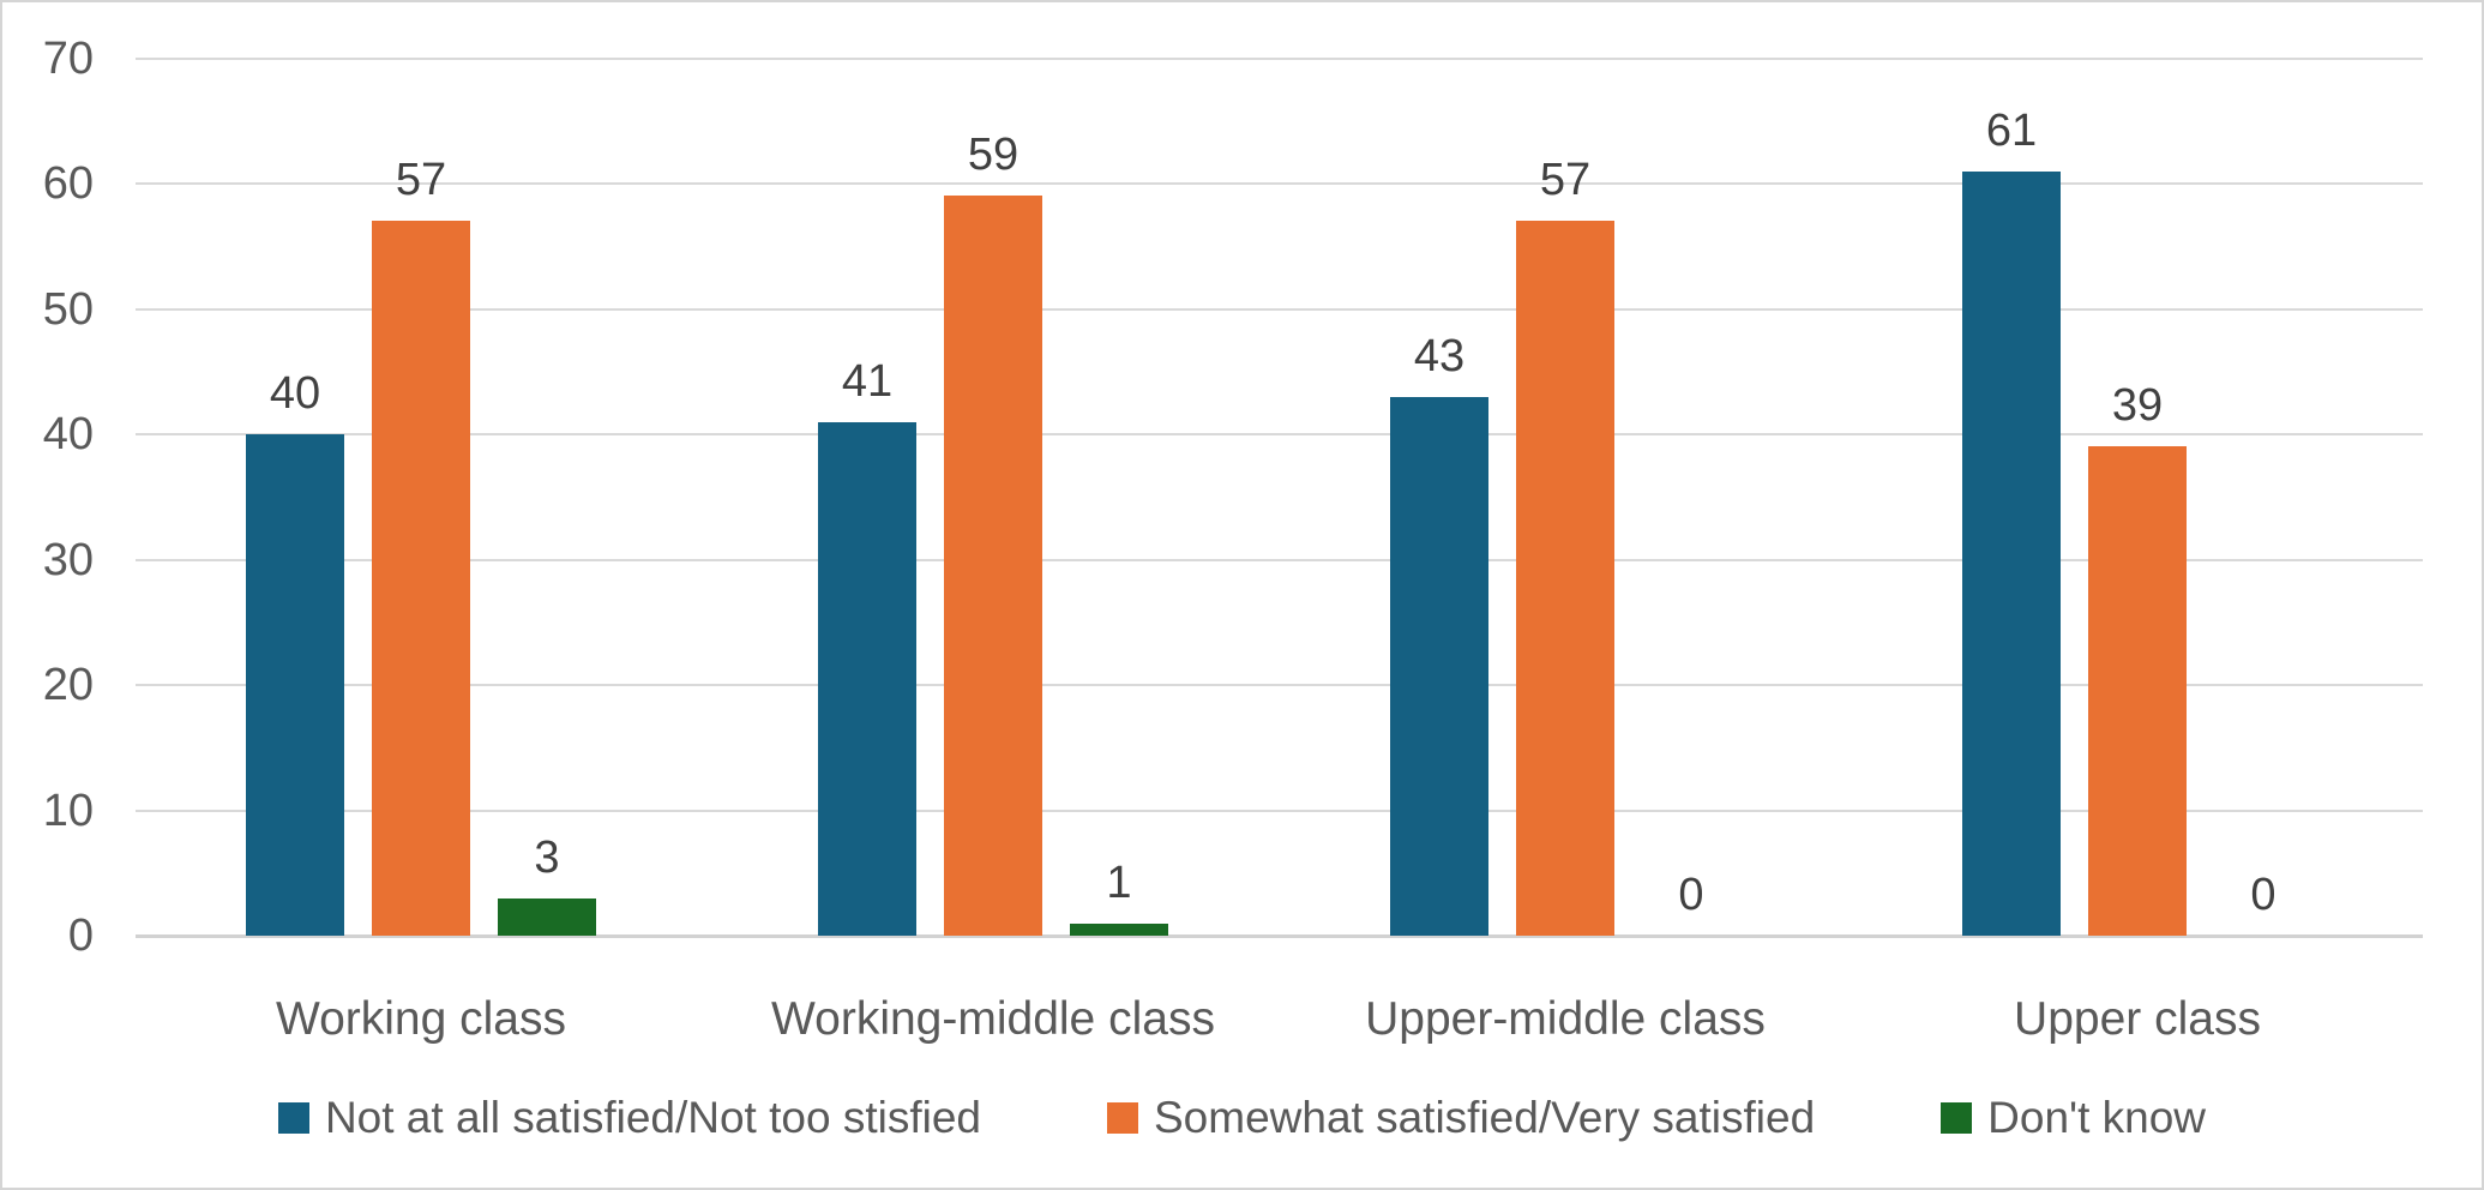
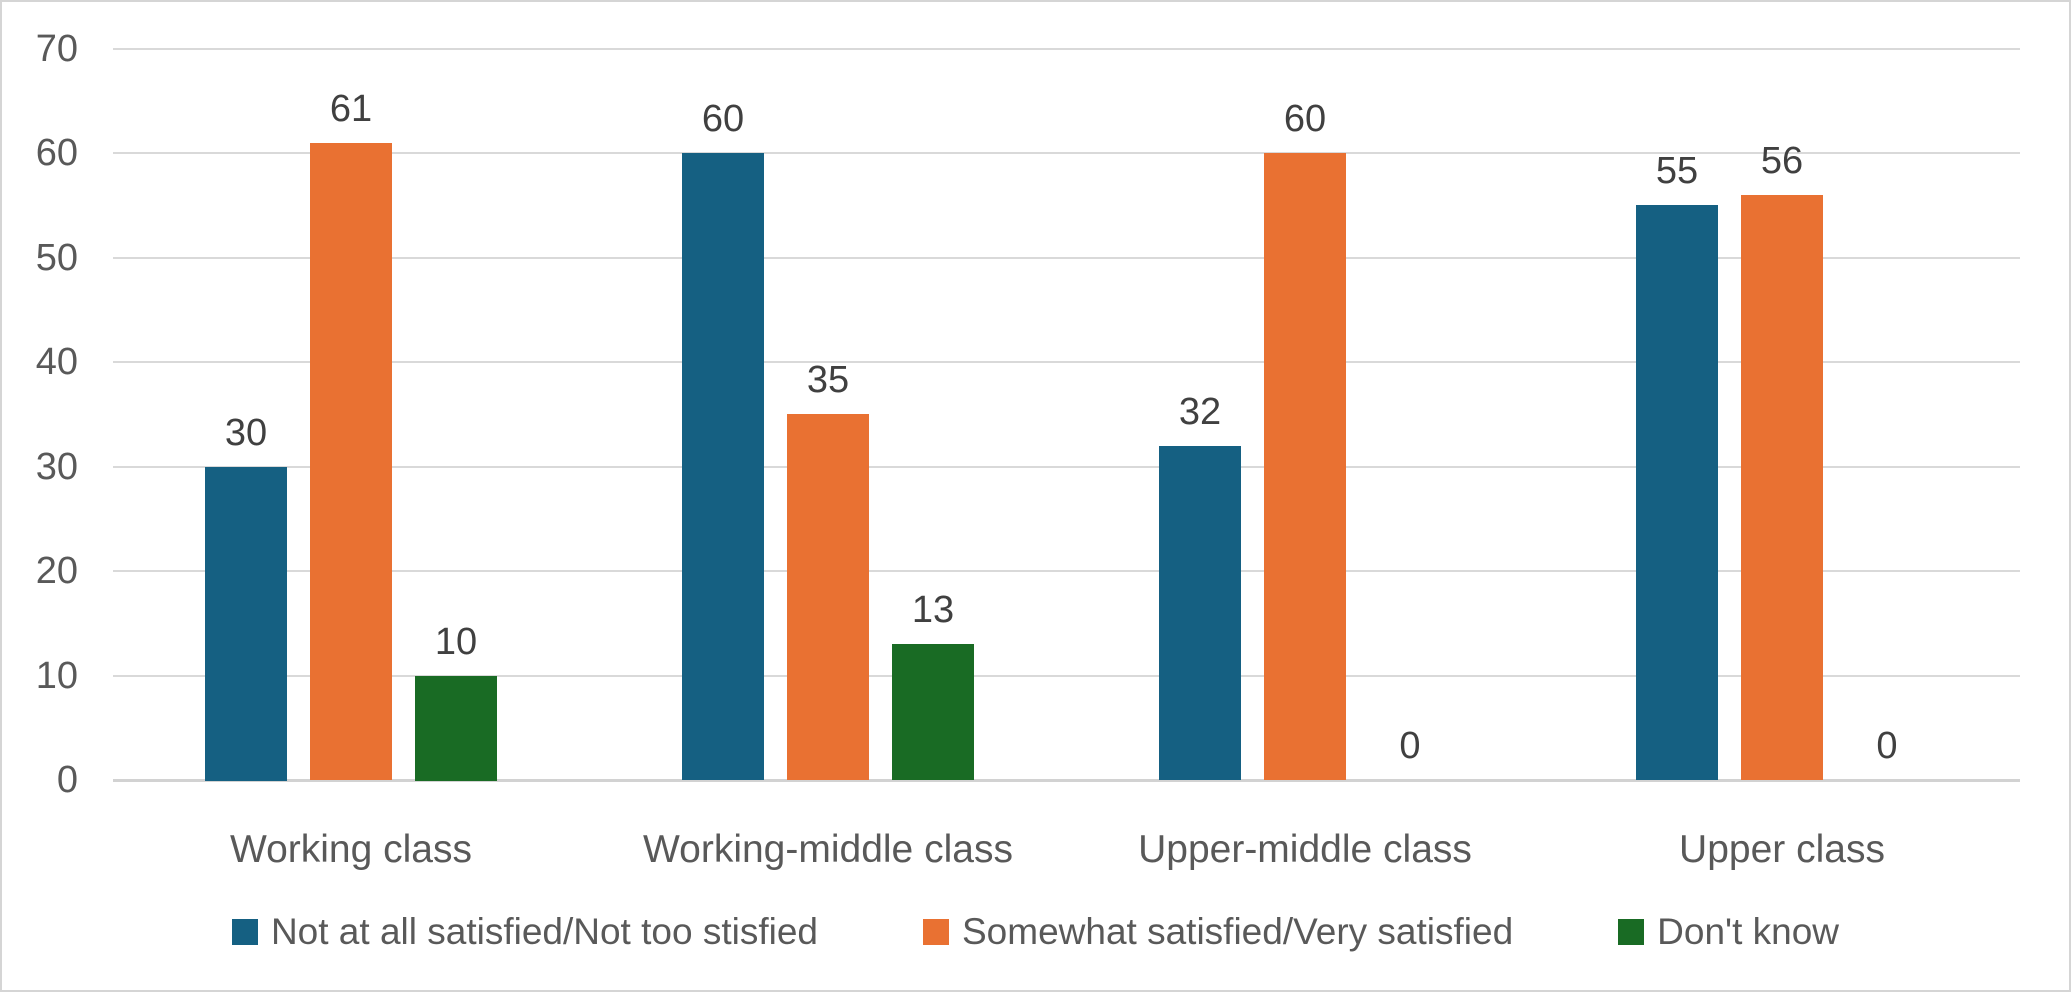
Not at all satisfied/Not too stisfied/Working class: 40 -> 30
Somewhat satisfied/Very satisfied/Working class: 57 -> 61
Don't know/Working class: 3 -> 10
Not at all satisfied/Not too stisfied/Working-middle class: 41 -> 60
Somewhat satisfied/Very satisfied/Working-middle class: 59 -> 35
Don't know/Working-middle class: 1 -> 13
Not at all satisfied/Not too stisfied/Upper-middle class: 43 -> 32
Somewhat satisfied/Very satisfied/Upper-middle class: 57 -> 60
Not at all satisfied/Not too stisfied/Upper class: 61 -> 55
Somewhat satisfied/Very satisfied/Upper class: 39 -> 56
